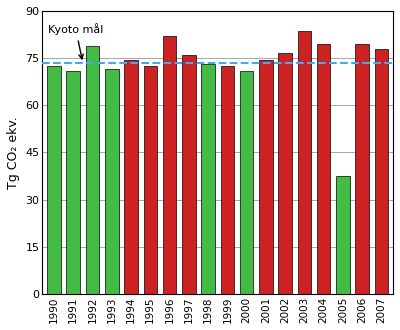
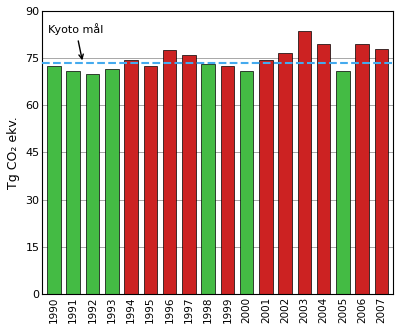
1992: 79.0 -> 70.0
1996: 82.0 -> 77.5
2005: 37.5 -> 71.0
